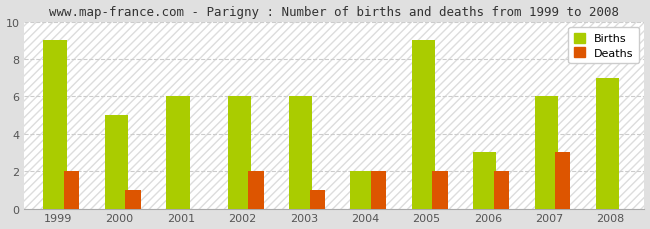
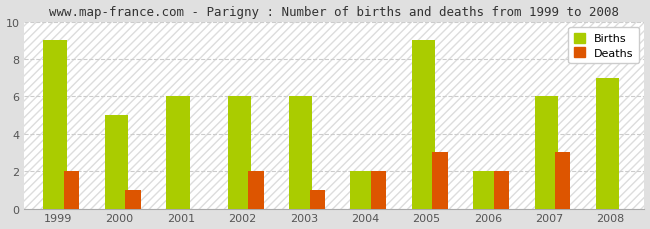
Deaths/2005: 2 -> 3
Births/2006: 3 -> 2
